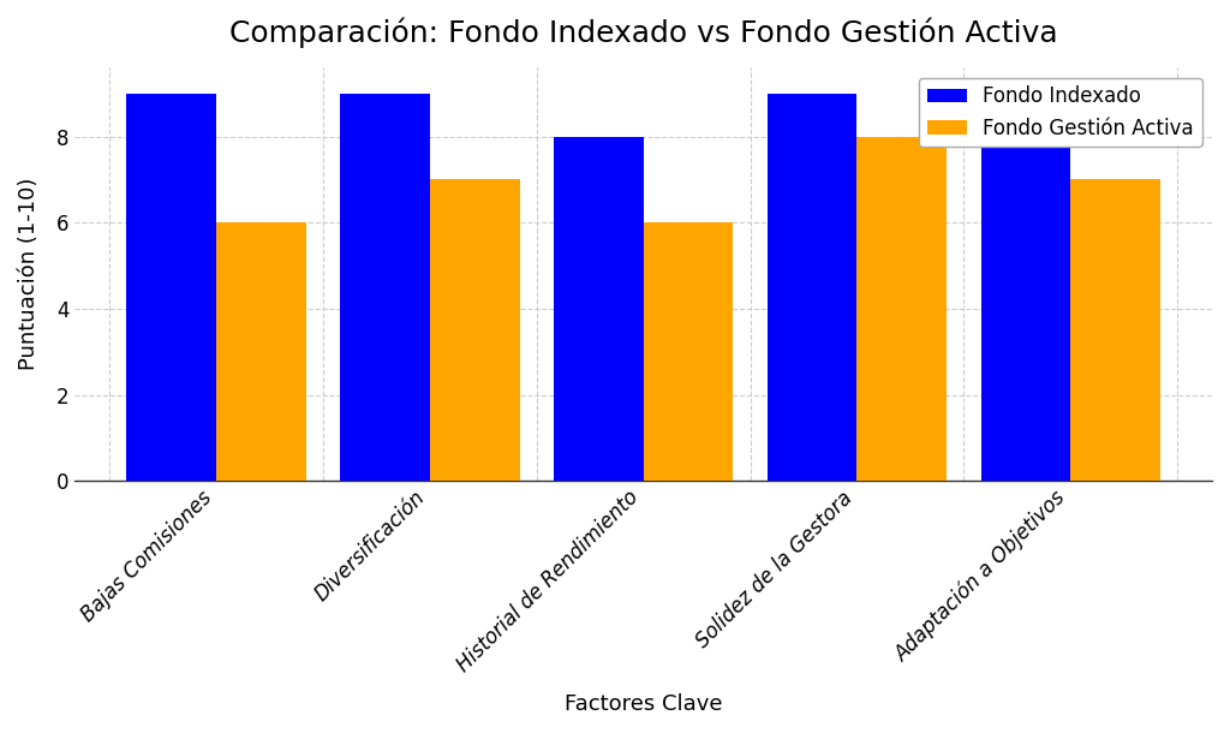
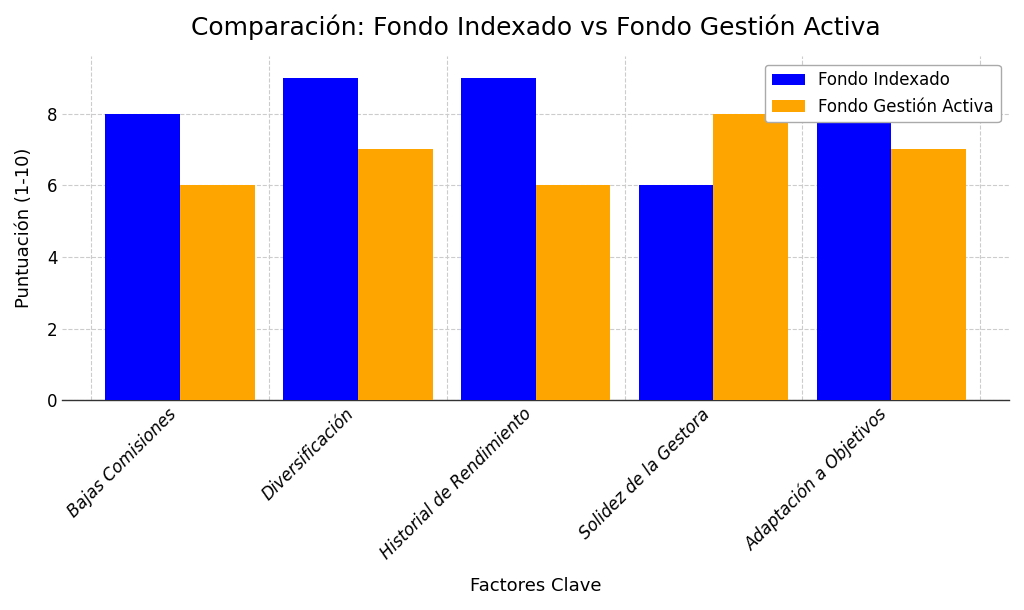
Fondo Indexado/Bajas Comisiones: 9 -> 8
Fondo Indexado/Historial de Rendimiento: 8 -> 9
Fondo Indexado/Solidez de la Gestora: 9 -> 6
